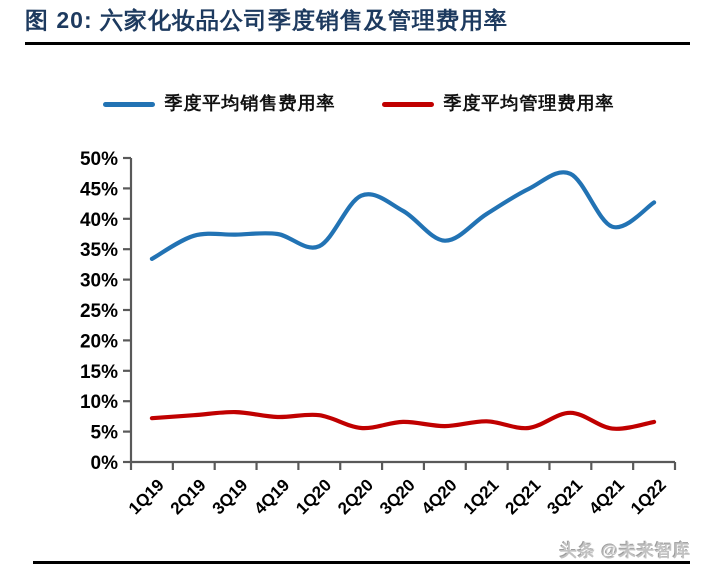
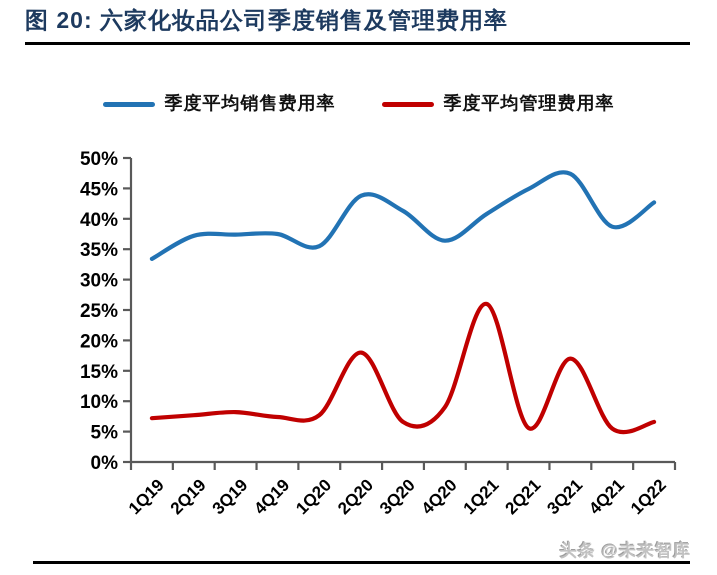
季度平均管理费用率/2Q20: 6% -> 18%
季度平均管理费用率/4Q20: 6% -> 9%
季度平均管理费用率/1Q21: 7% -> 26%
季度平均管理费用率/3Q21: 8% -> 17%
